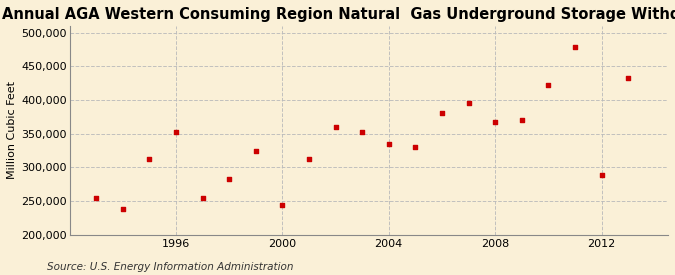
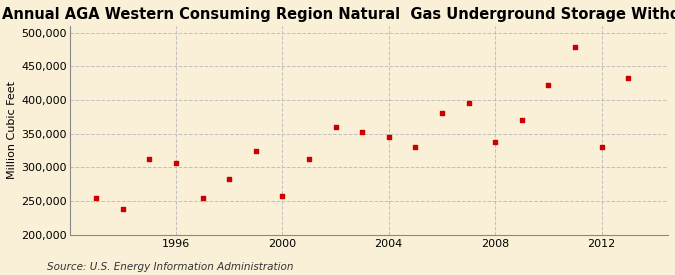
1996: 352,000 -> 307,000
2000: 244,000 -> 258,000
2004: 334,000 -> 345,000
2008: 368,000 -> 337,000
2012: 288,000 -> 330,000
